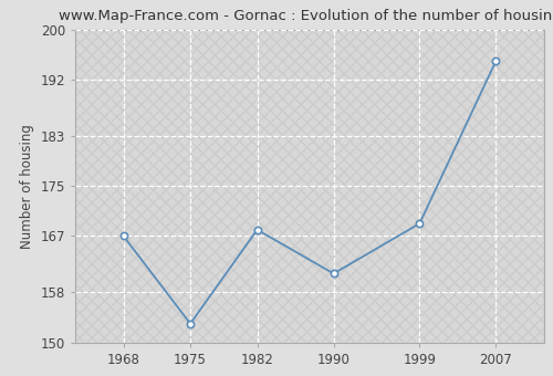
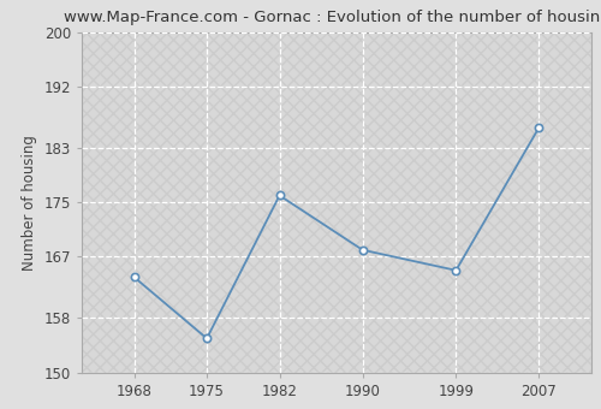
1968: 167 -> 164
1975: 153 -> 155
1982: 168 -> 176
1990: 161 -> 168
1999: 169 -> 165
2007: 195 -> 186
